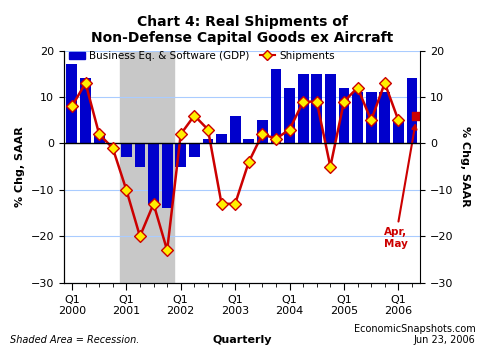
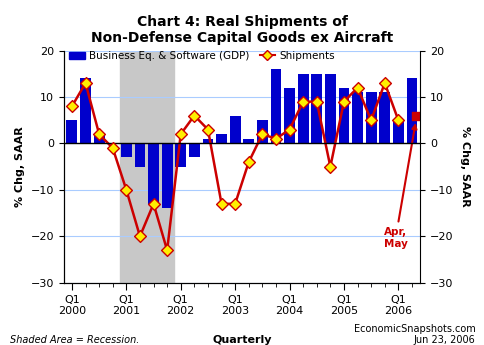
Business Eq. & Software (GDP)/Q1 2000: 17 -> 5
